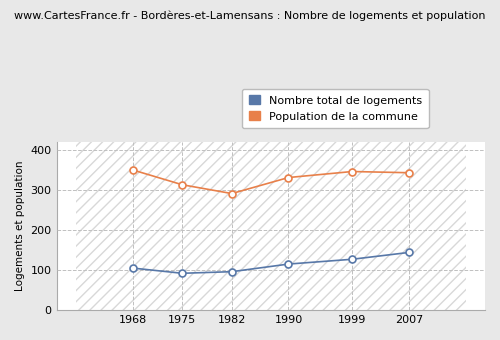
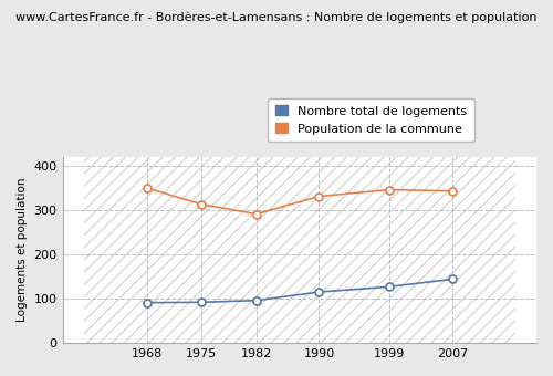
Nombre total de logements/1968: 105 -> 91
